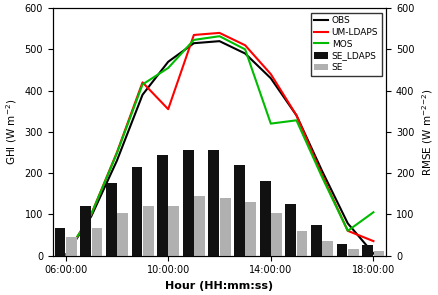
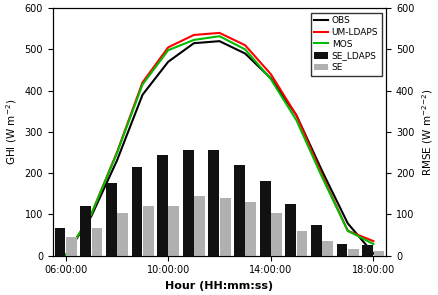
UM-LDAPS/10:00:00: 355 -> 505
MOS/10:00:00: 455 -> 498
MOS/14:00:00: 320 -> 428
MOS/18:00:00: 105 -> 28
